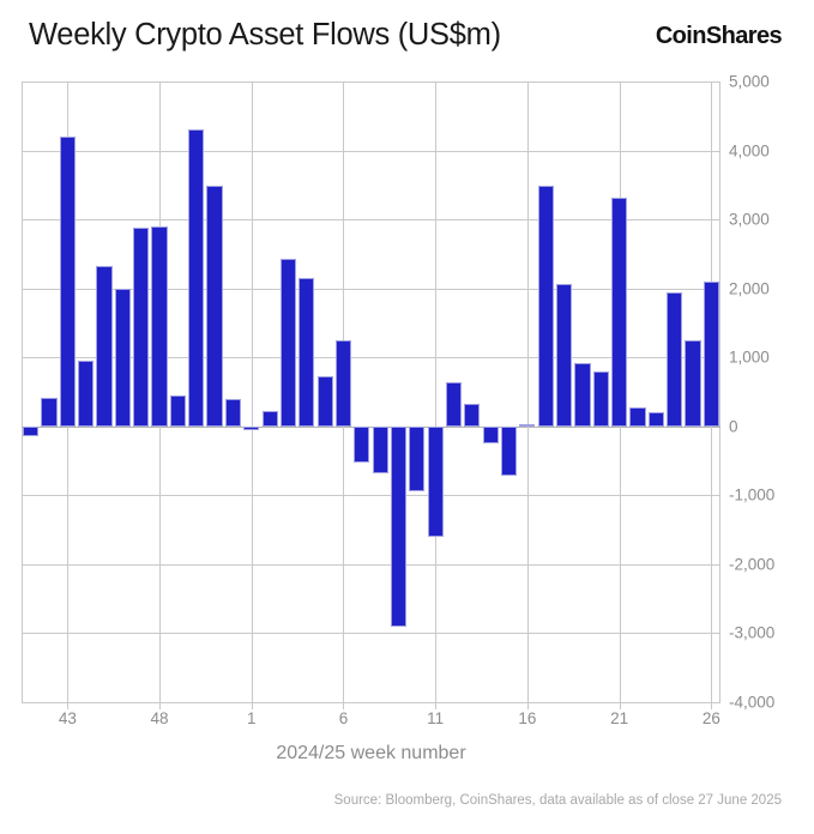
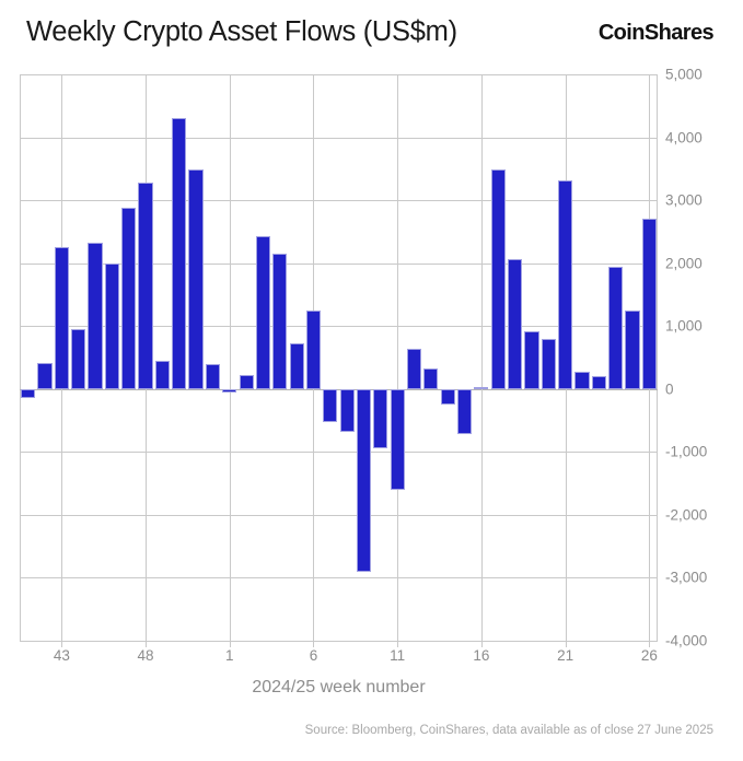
43: 4200 -> 2200
48: 2900 -> 3300
26: 2100 -> 2700
